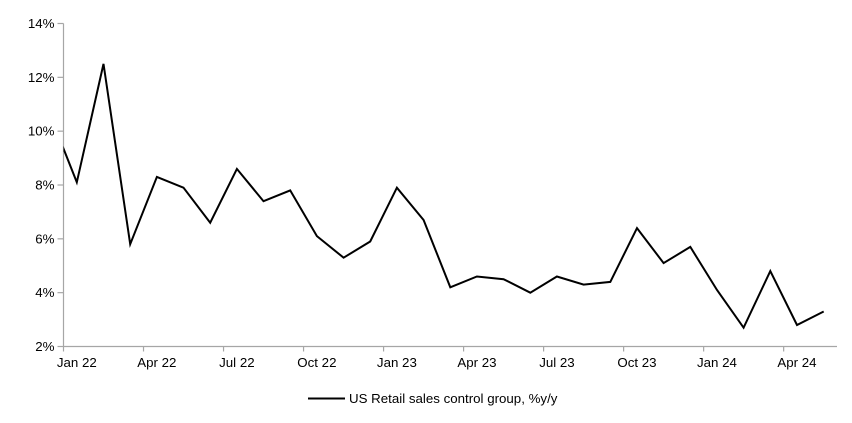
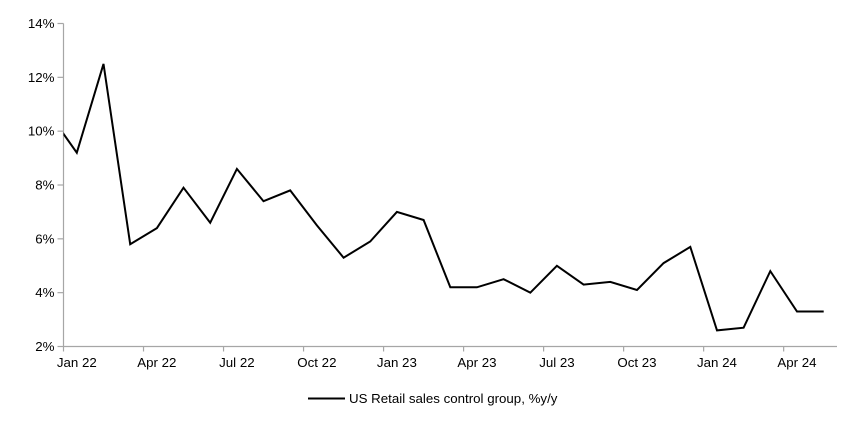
Jan 22: 8.1% -> 9.2%
Apr 22: 8.3% -> 6.4%
Oct 22: 6.1% -> 6.5%
Jan 23: 7.9% -> 7.0%
Apr 23: 4.6% -> 4.2%
Jul 23: 4.6% -> 5.0%
Oct 23: 6.4% -> 4.1%
Jan 24: 4.1% -> 2.6%
Apr 24: 2.8% -> 3.3%
